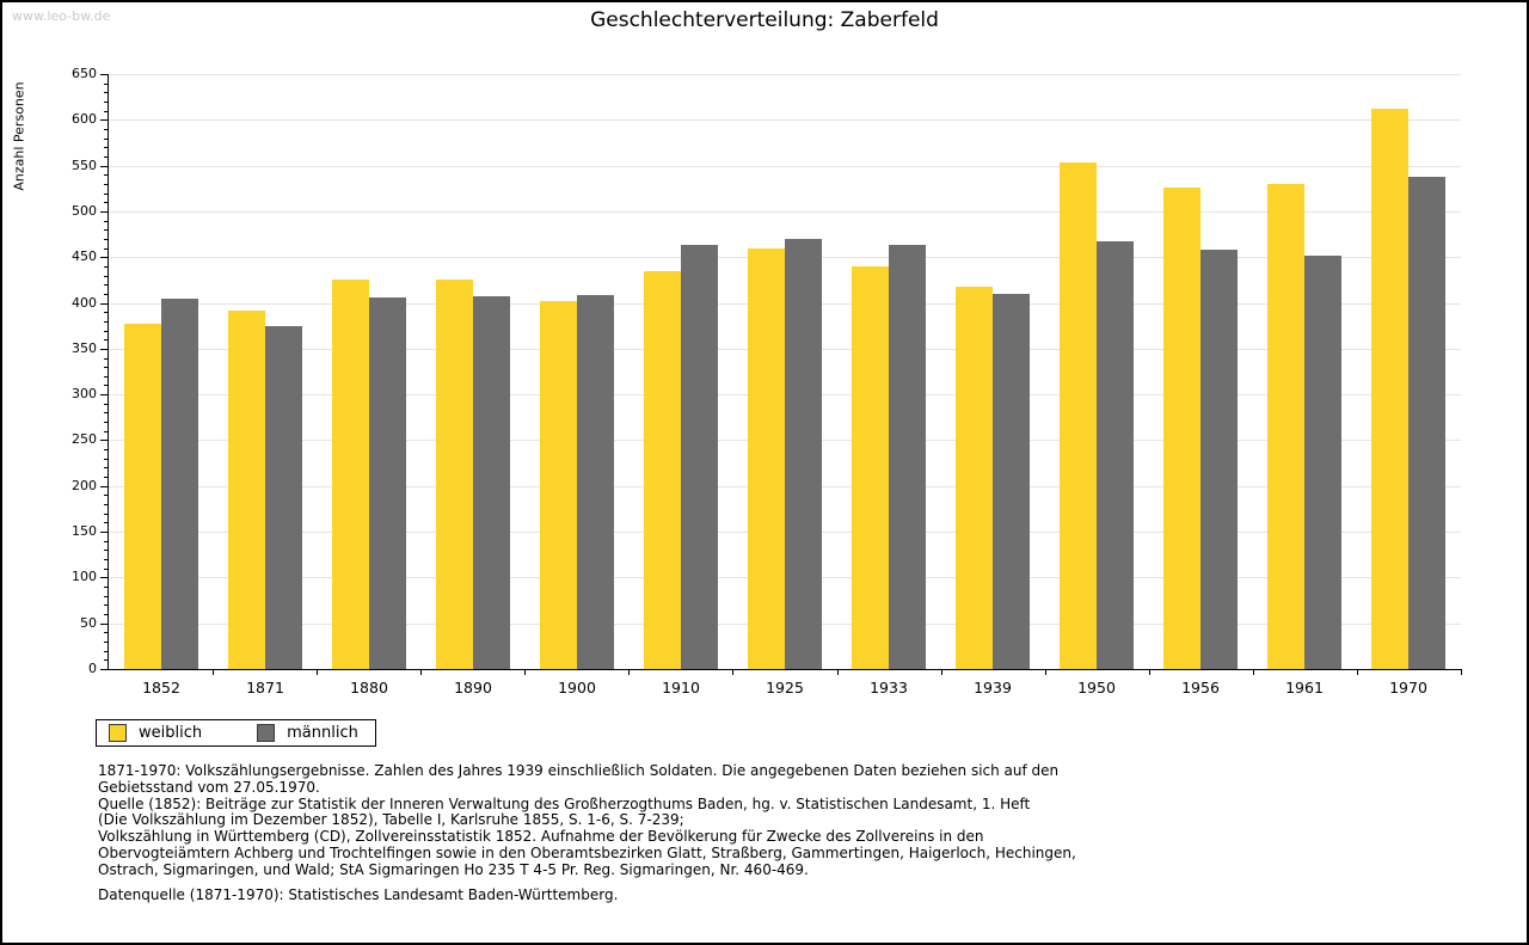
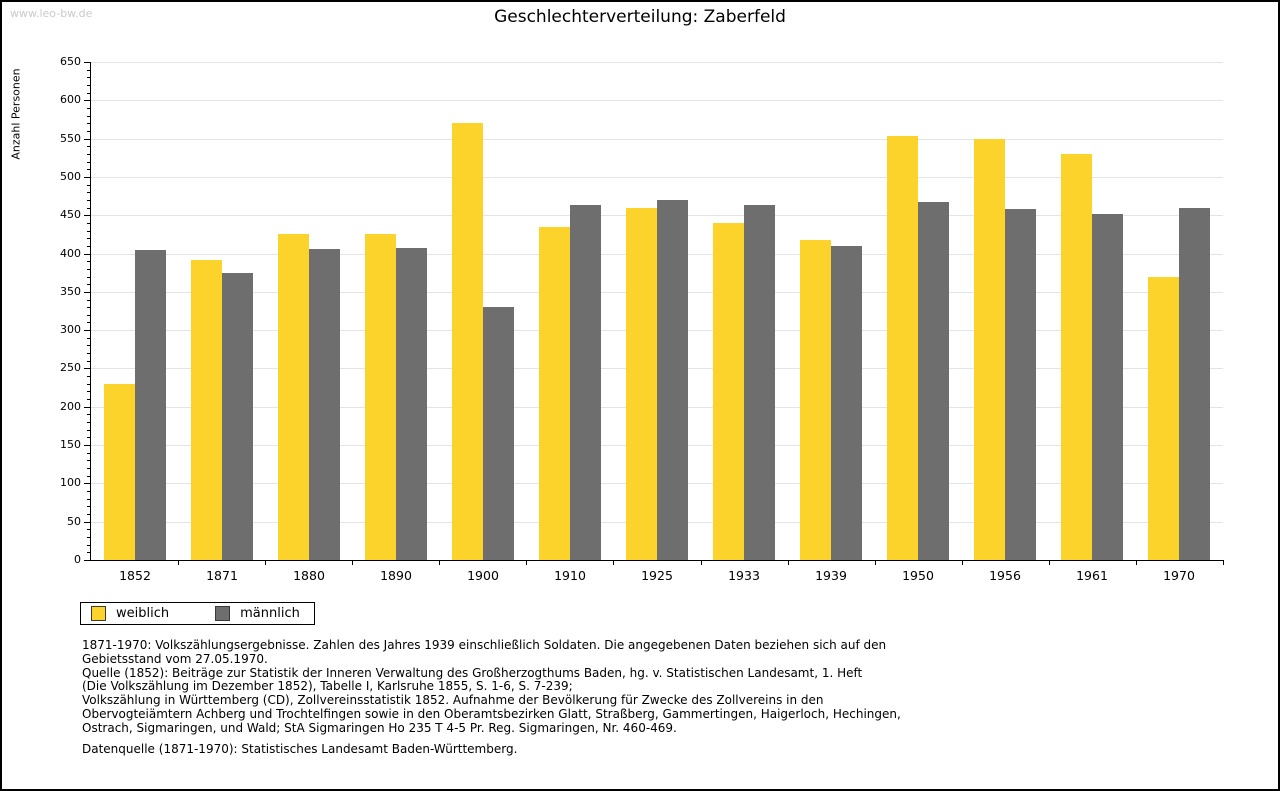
weiblich/1852: 380 -> 230
weiblich/1900: 400 -> 570
männlich/1900: 410 -> 330
weiblich/1956: 530 -> 550
weiblich/1970: 610 -> 370
männlich/1970: 540 -> 460
